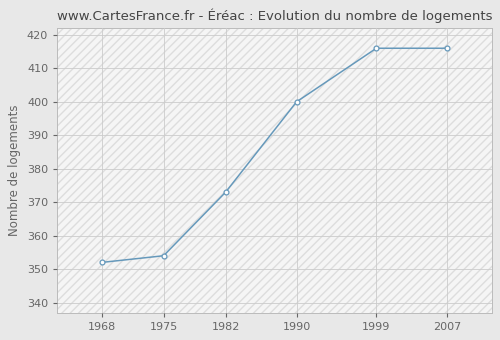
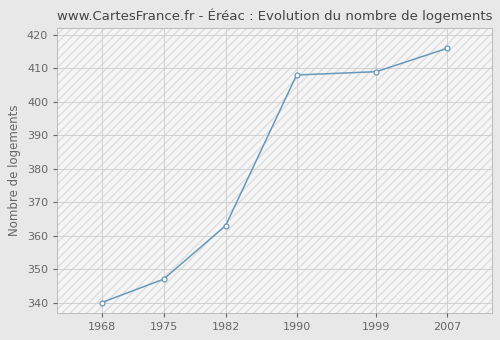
1968: 352 -> 340
1975: 354 -> 347
1982: 373 -> 363
1990: 400 -> 408
1999: 416 -> 409
